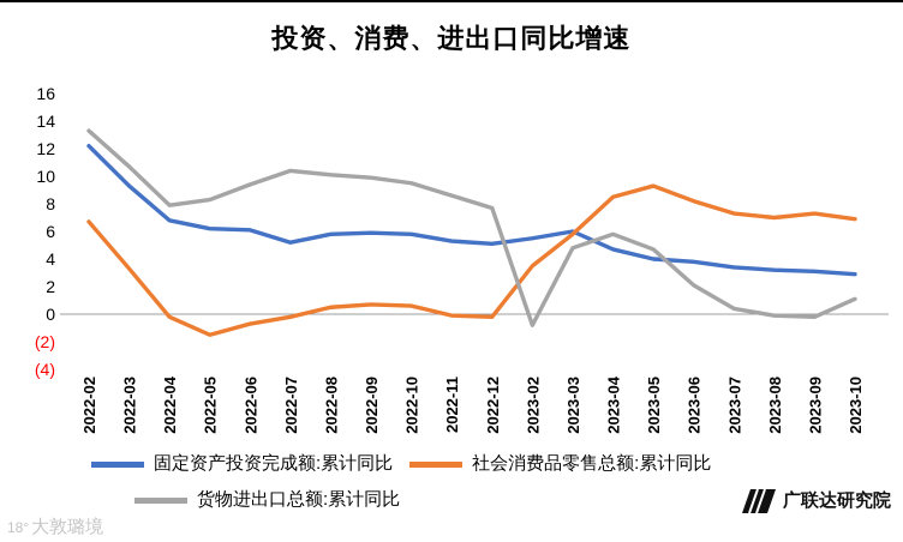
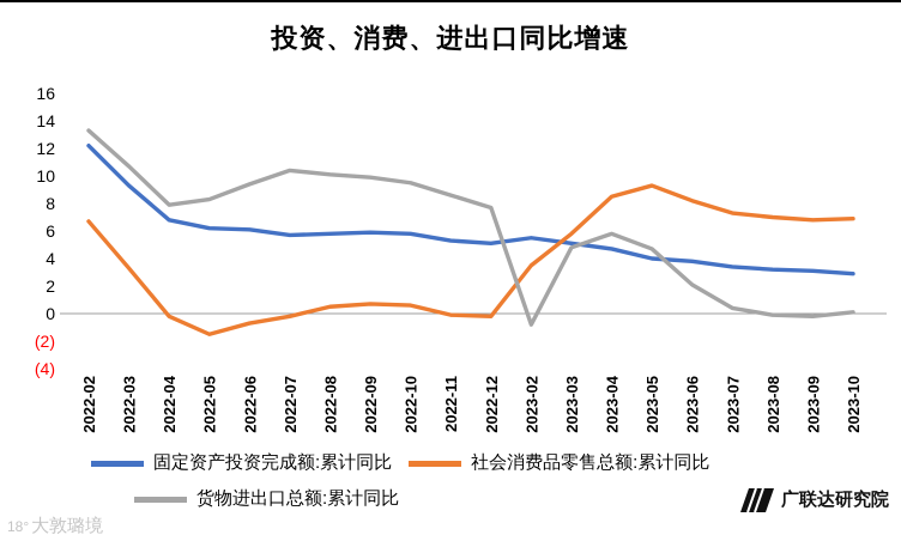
固定资产投资完成额:累计同比/2022-07: 5.2 -> 5.7
固定资产投资完成额:累计同比/2023-03: 6.0 -> 5.1
社会消费品零售总额:累计同比/2023-09: 7.3 -> 6.8
货物进出口总额:累计同比/2023-10: 1.1 -> 0.1
